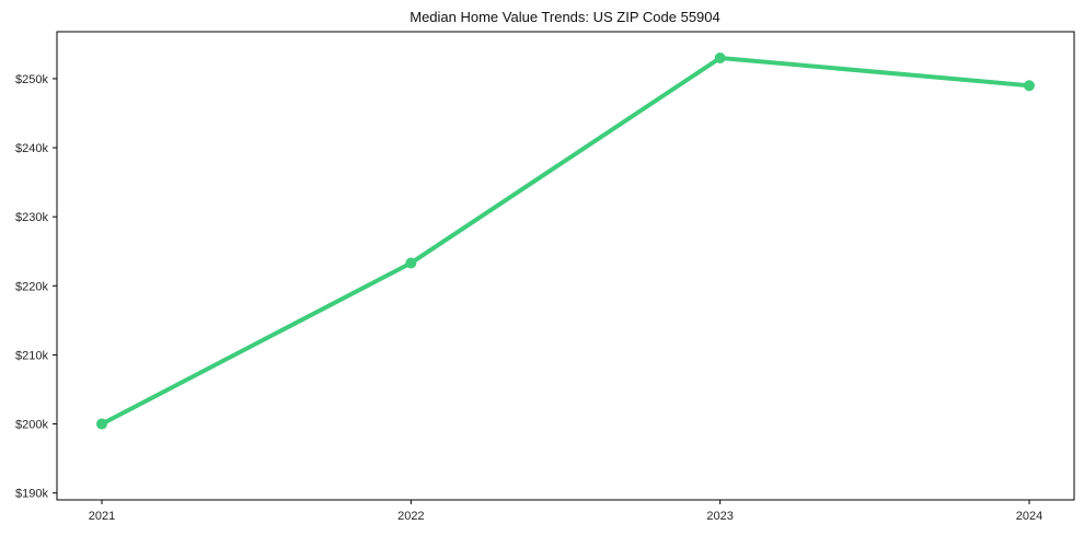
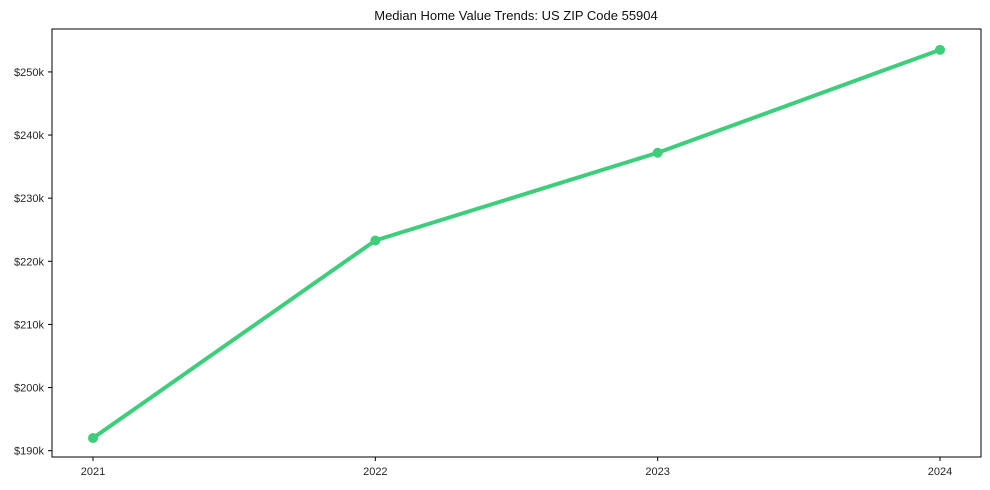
2021: $200k -> $192k
2023: $253k -> $237k
2024: $249k -> $254k
